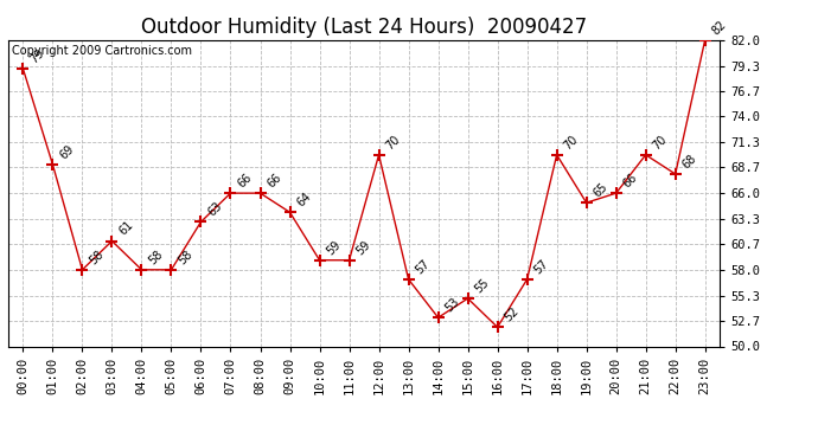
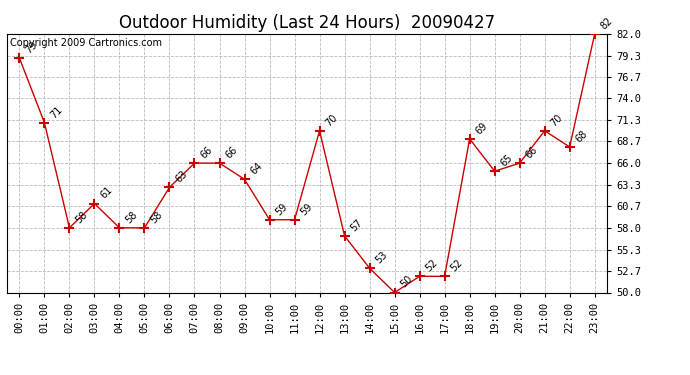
01:00: 69 -> 71
15:00: 55 -> 50
17:00: 57 -> 52
18:00: 70 -> 69
